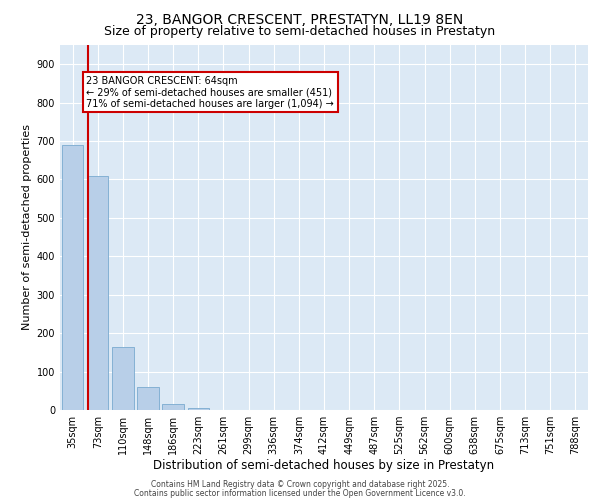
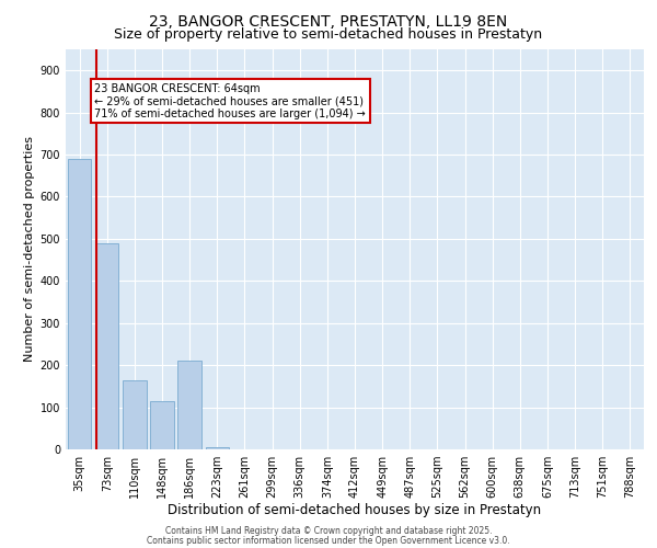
73sqm: 610 -> 490
148sqm: 60 -> 115
186sqm: 15 -> 210
